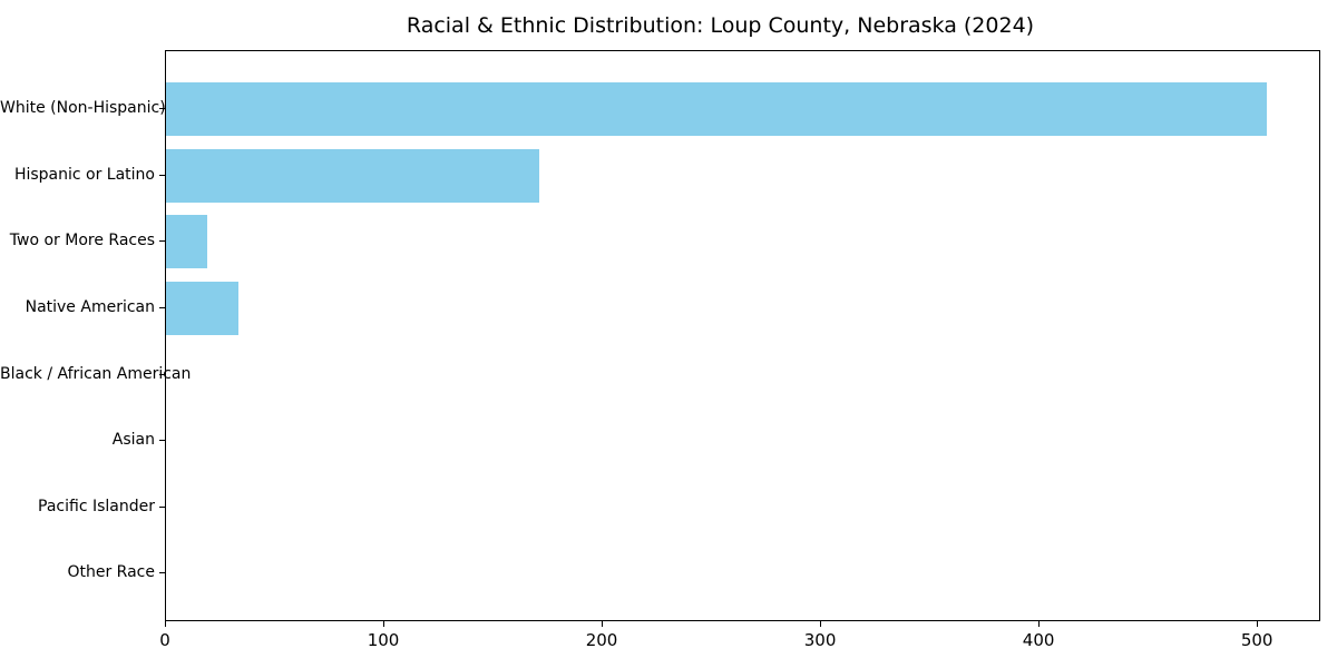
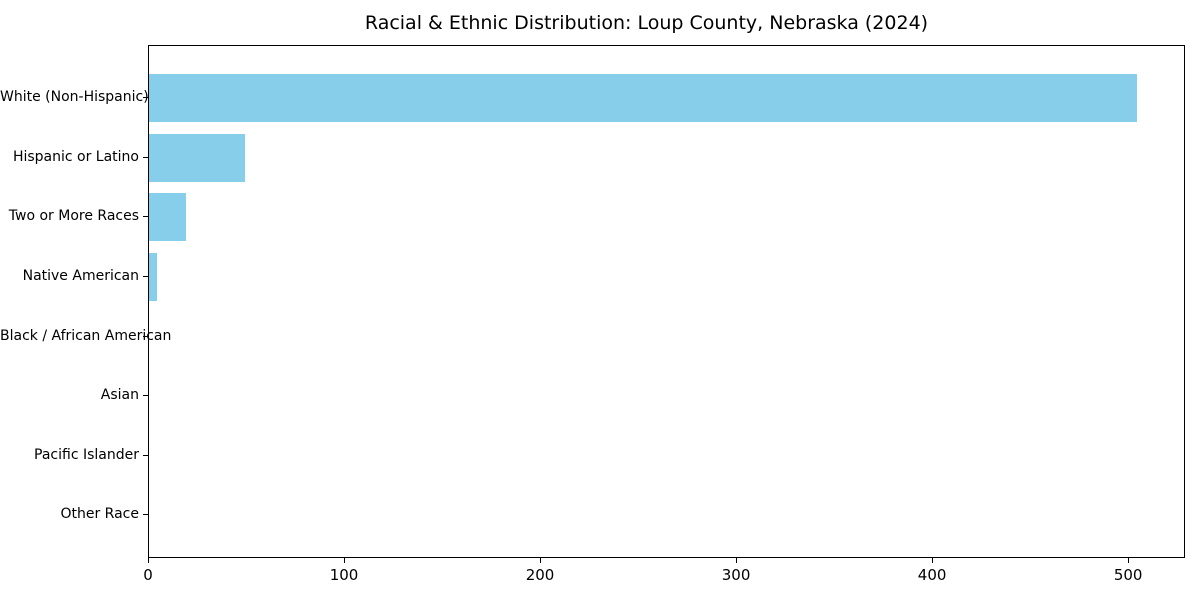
Hispanic or Latino: 171 -> 49
Native American: 33 -> 4
